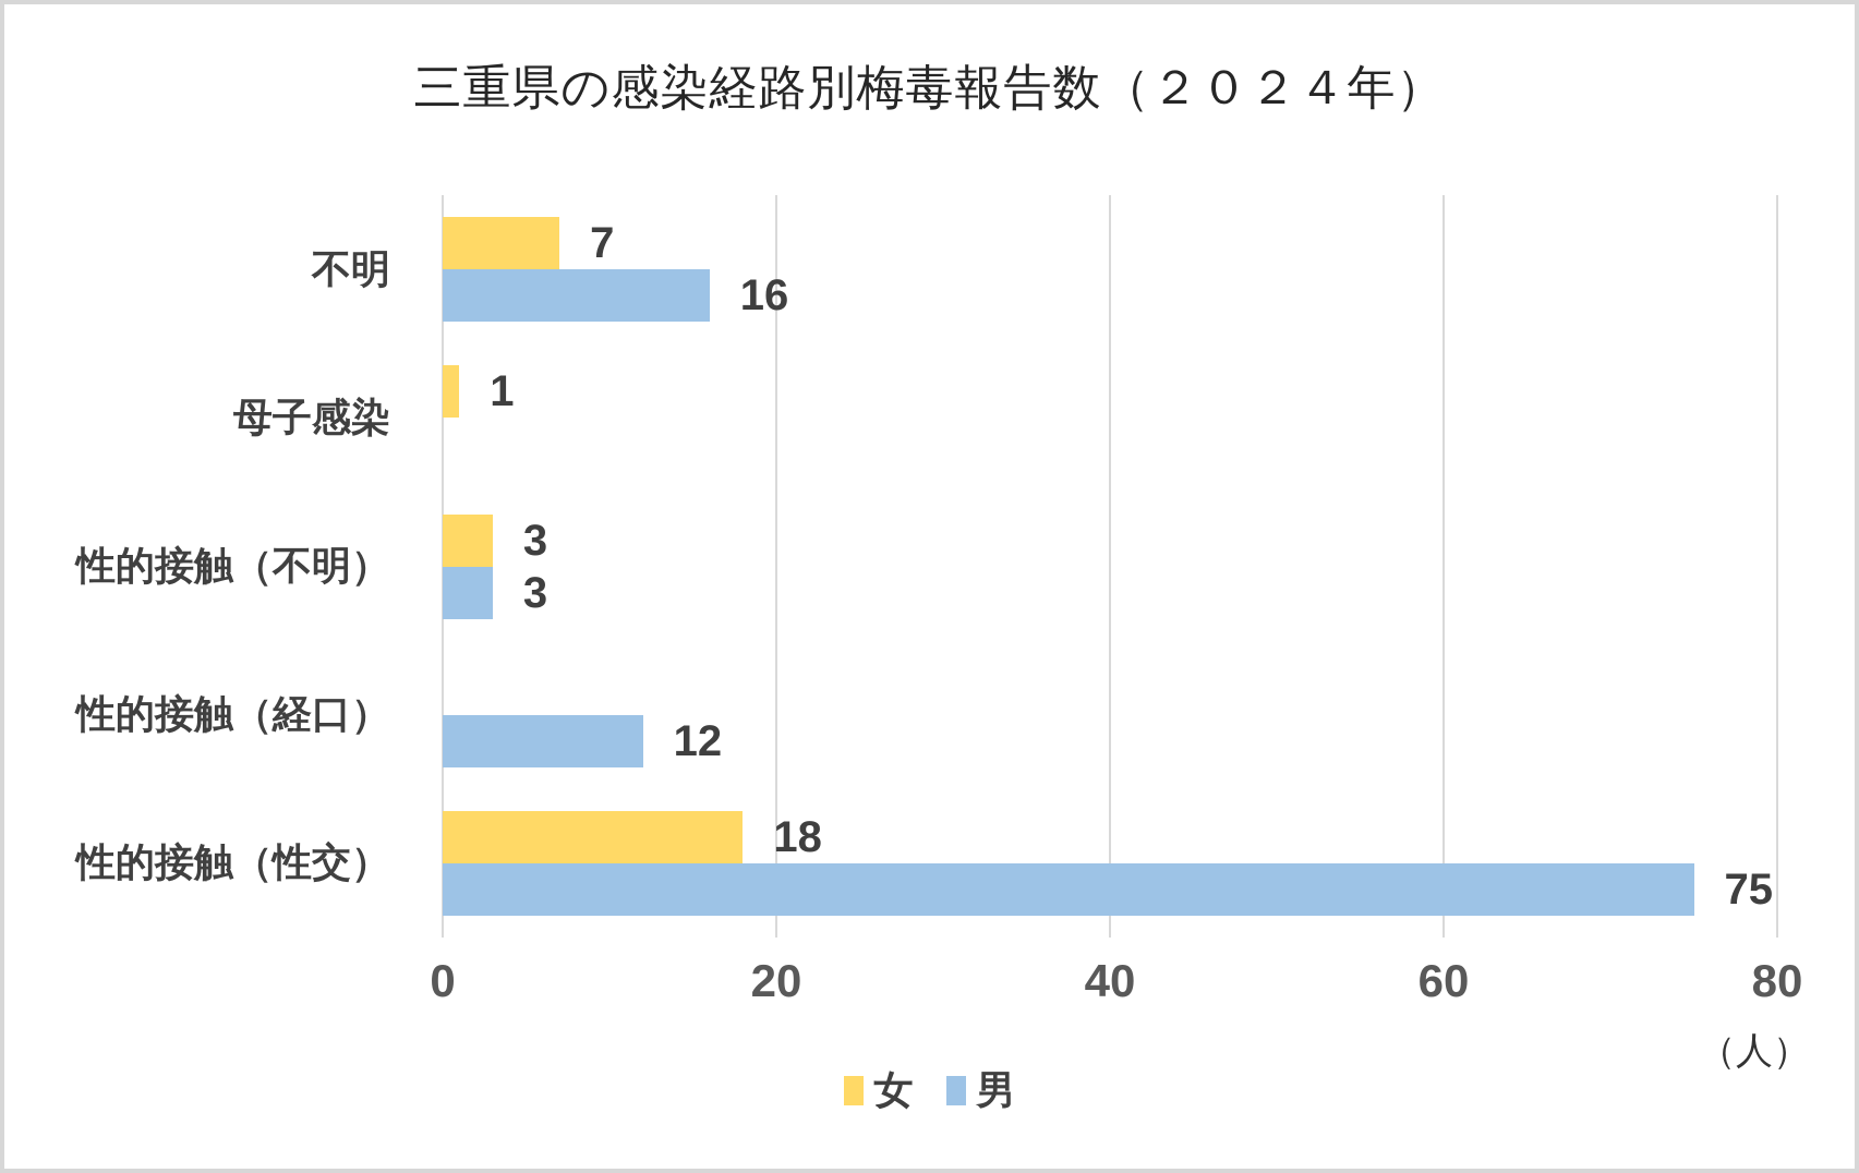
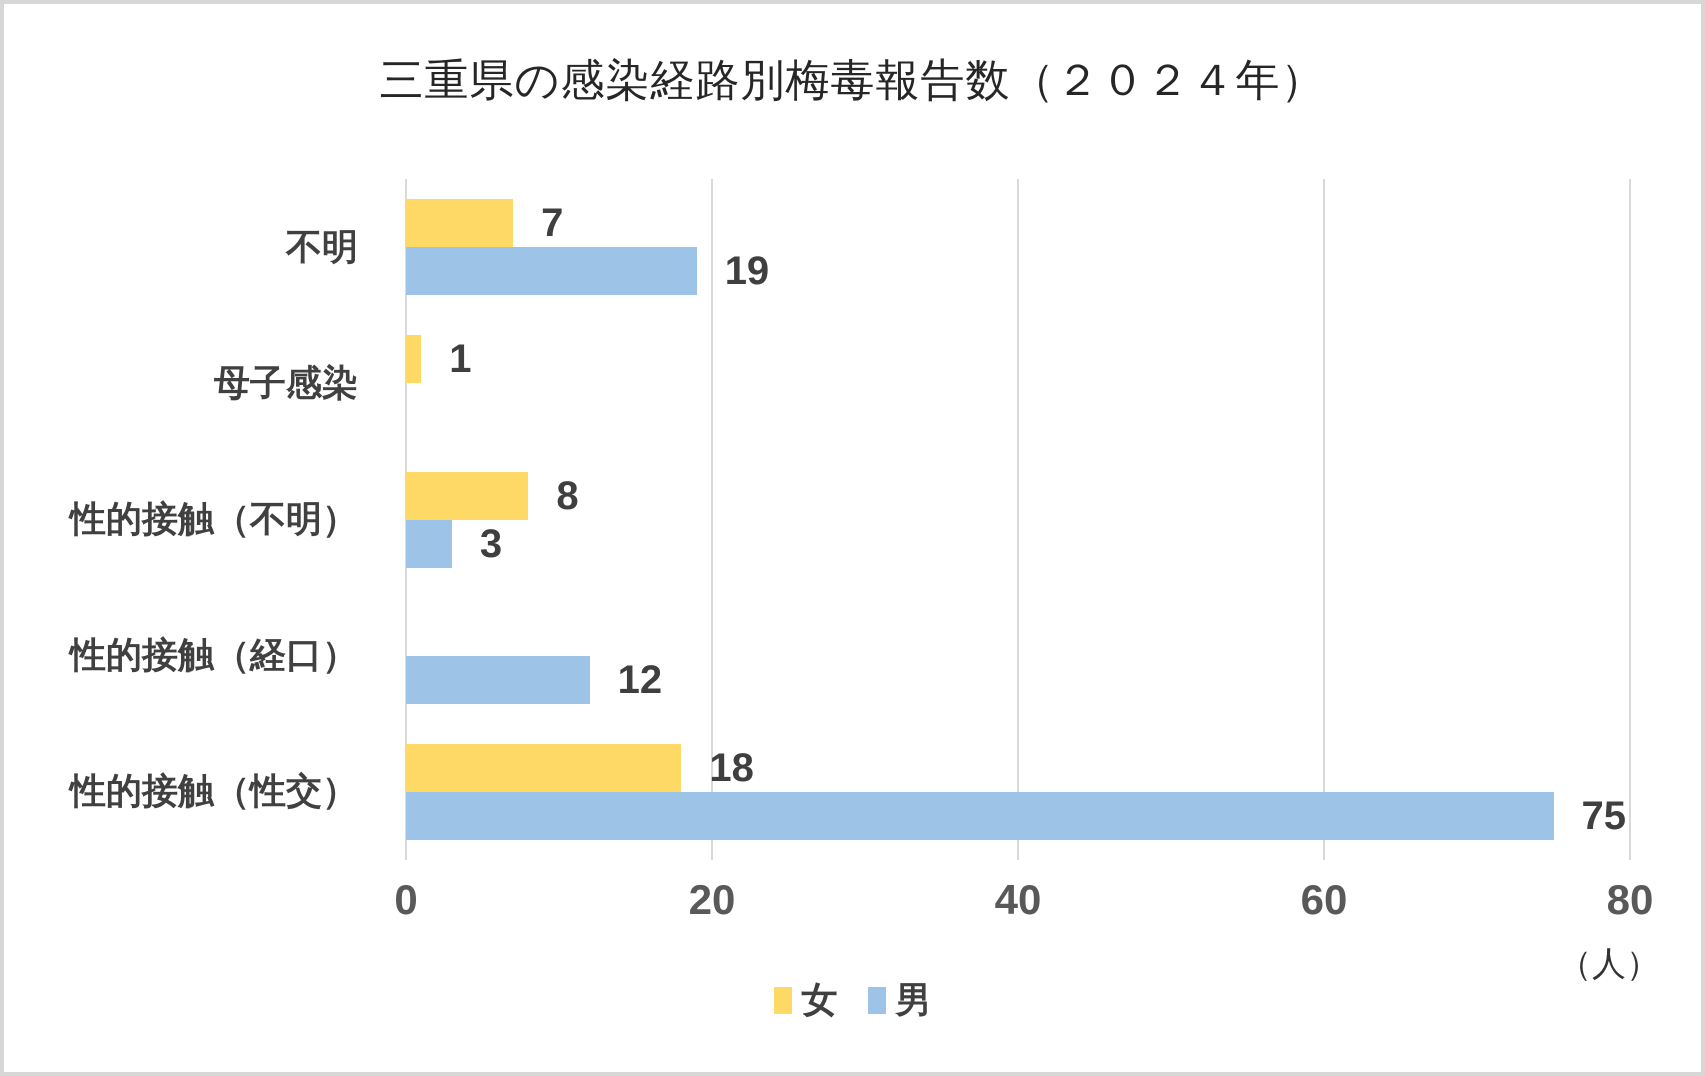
男/不明: 16 -> 19
女/性的接触（不明）: 3 -> 8
